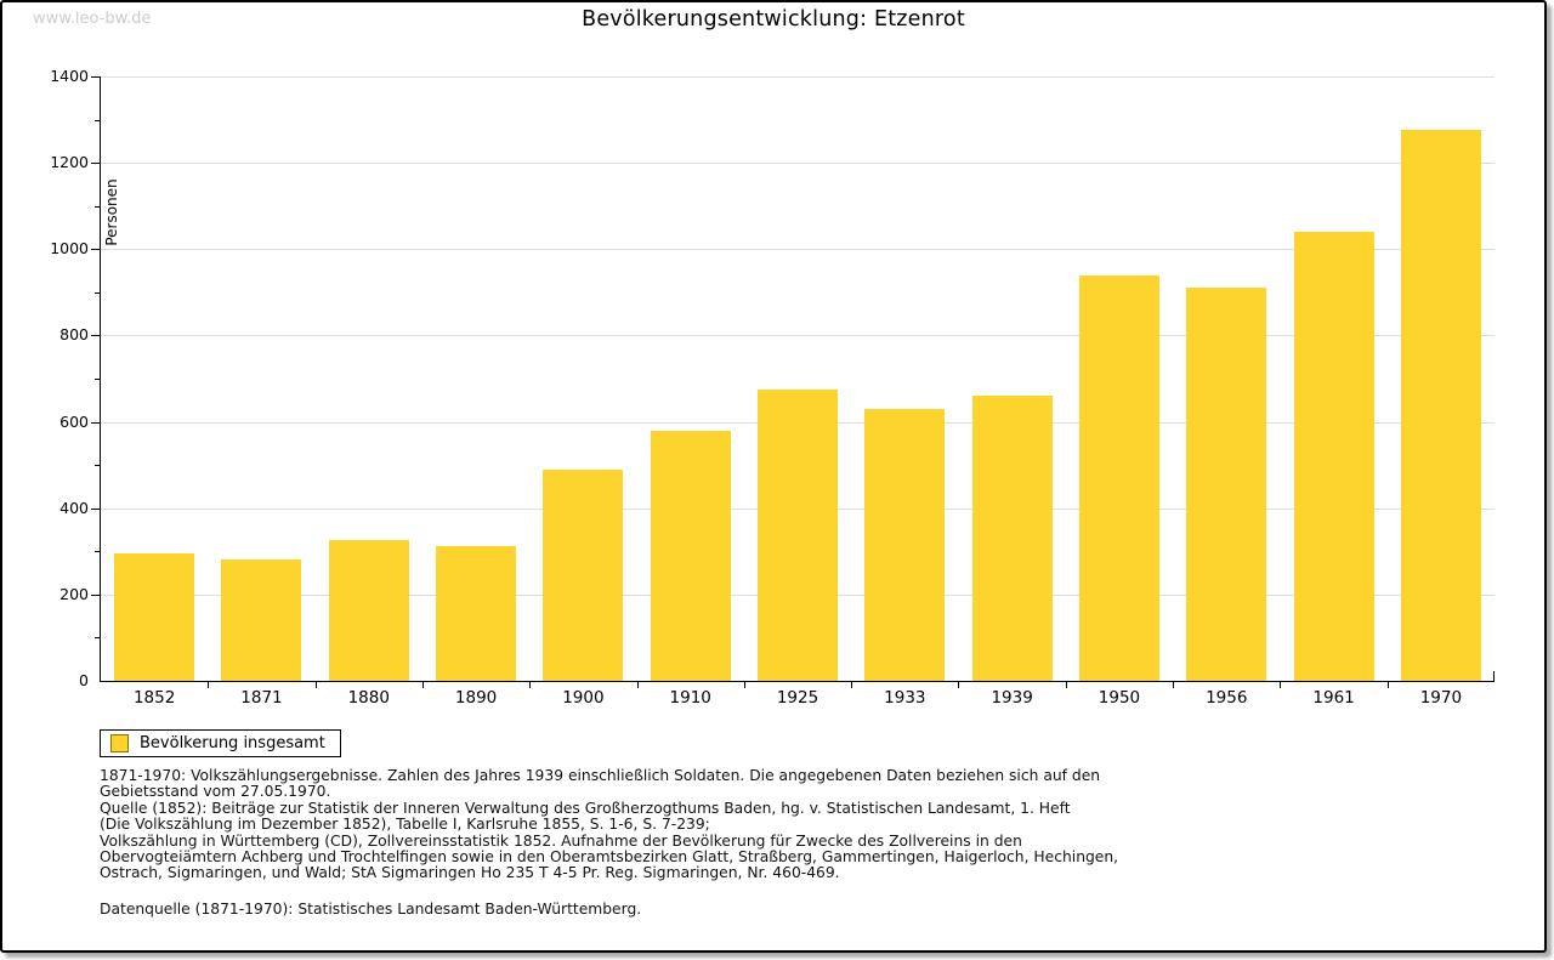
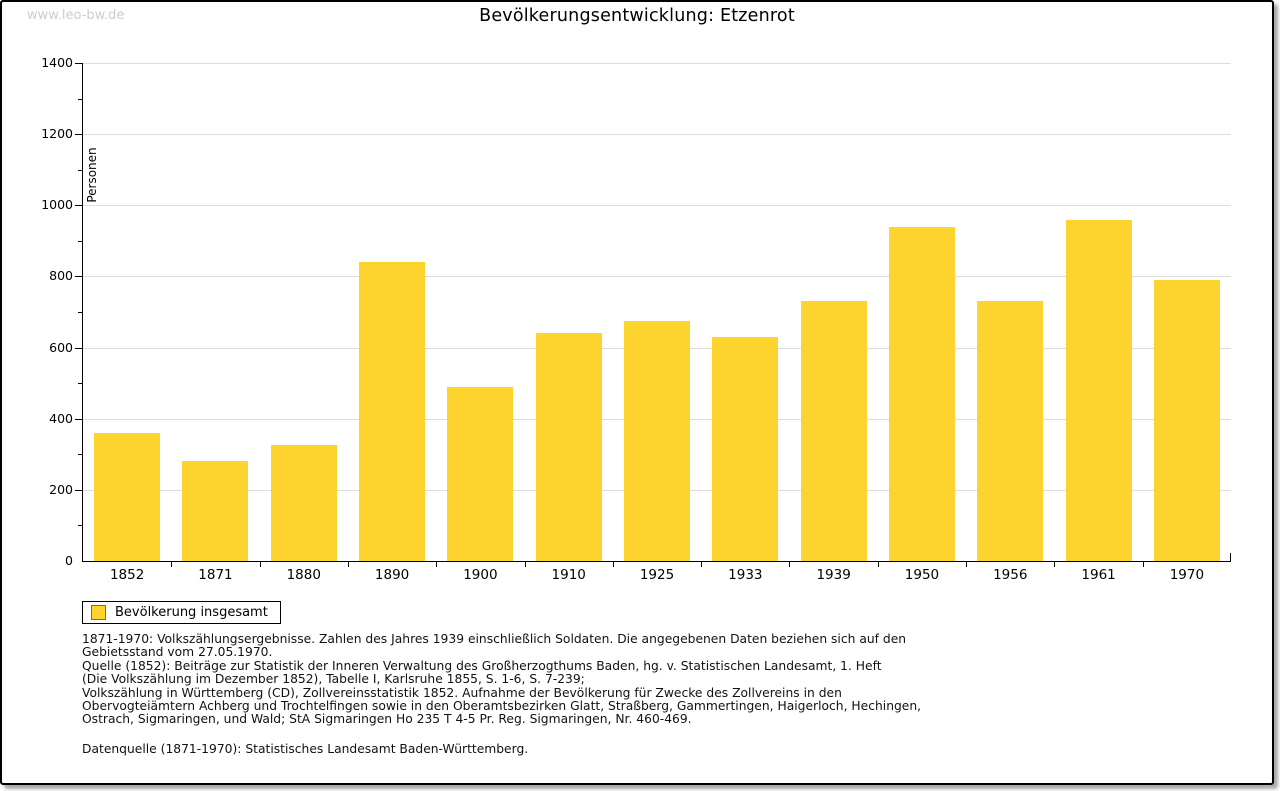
1852: 300 -> 360
1890: 310 -> 840
1910: 580 -> 640
1939: 660 -> 730
1956: 910 -> 730
1961: 1040 -> 960
1970: 1280 -> 790
